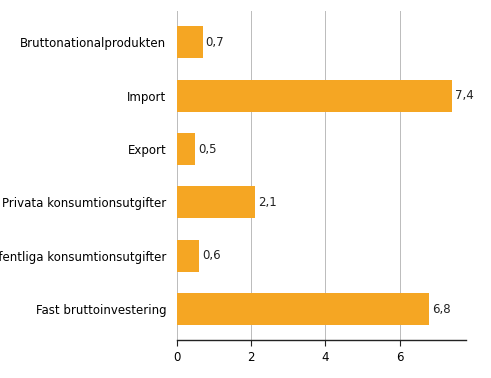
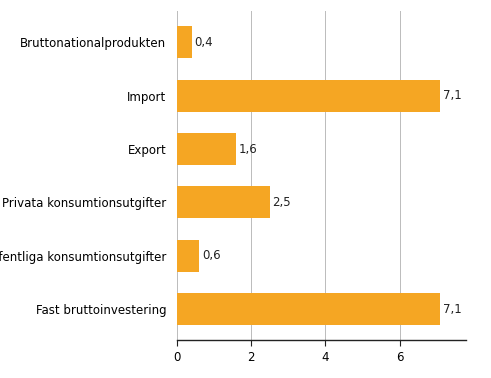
Bruttonationalprodukten: 0,7 -> 0,4
Import: 7,4 -> 7,1
Export: 0,5 -> 1,6
Privata konsumtionsutgifter: 2,1 -> 2,5
Fast bruttoinvestering: 6,8 -> 7,1
